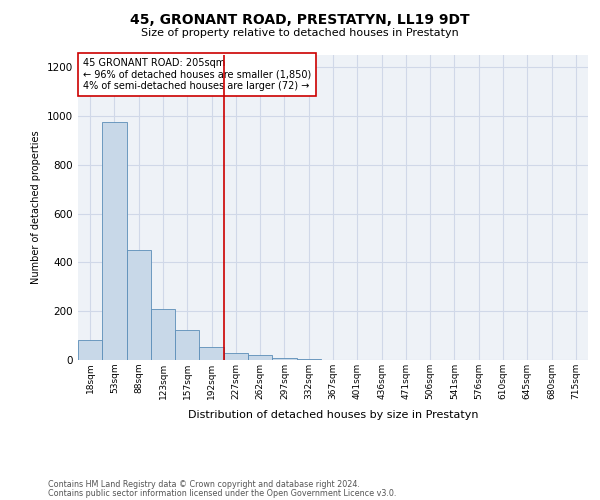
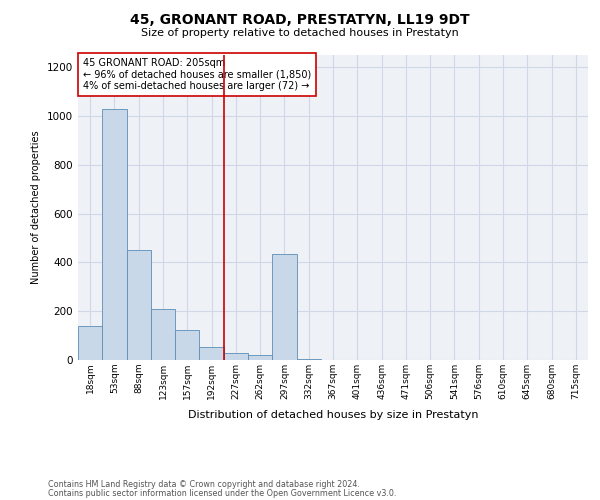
18sqm: 80 -> 140
53sqm: 975 -> 1030
297sqm: 10 -> 435
